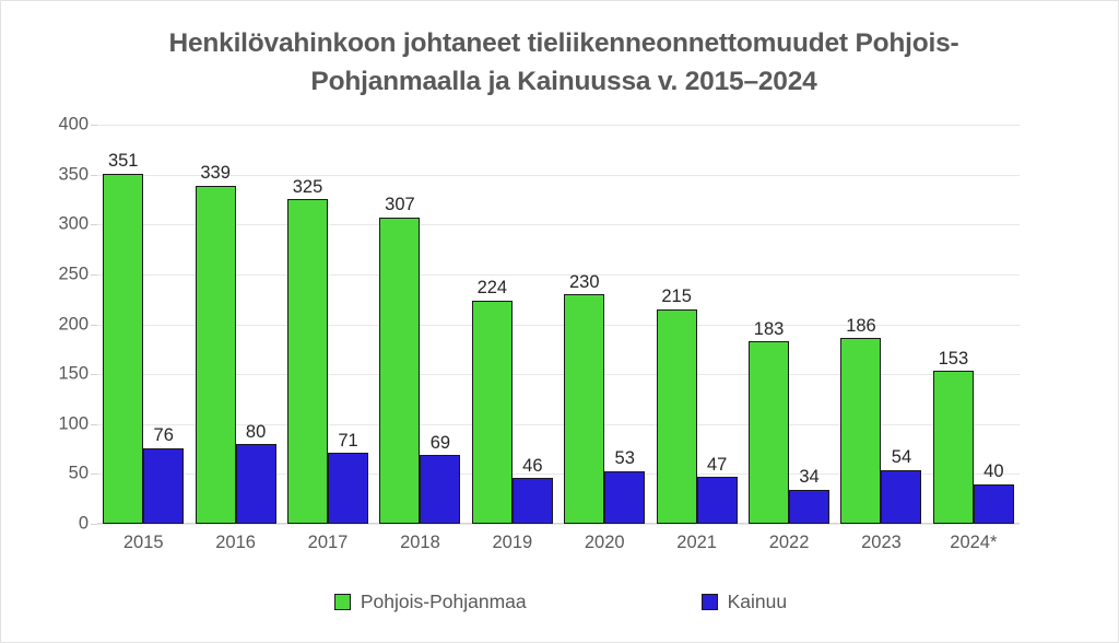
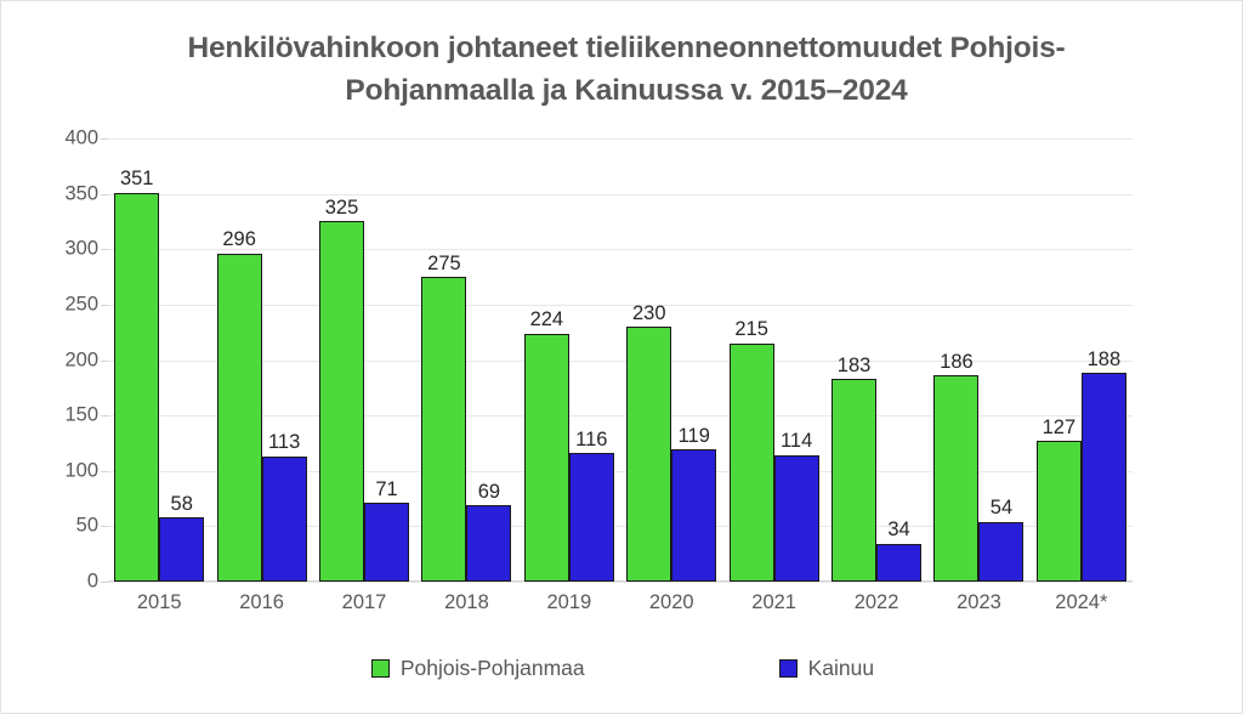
Kainuu/2015: 76 -> 58
Pohjois-Pohjanmaa/2016: 339 -> 296
Kainuu/2016: 80 -> 113
Pohjois-Pohjanmaa/2018: 307 -> 275
Kainuu/2019: 46 -> 116
Kainuu/2020: 53 -> 119
Kainuu/2021: 47 -> 114
Pohjois-Pohjanmaa/2024*: 153 -> 127
Kainuu/2024*: 40 -> 188
